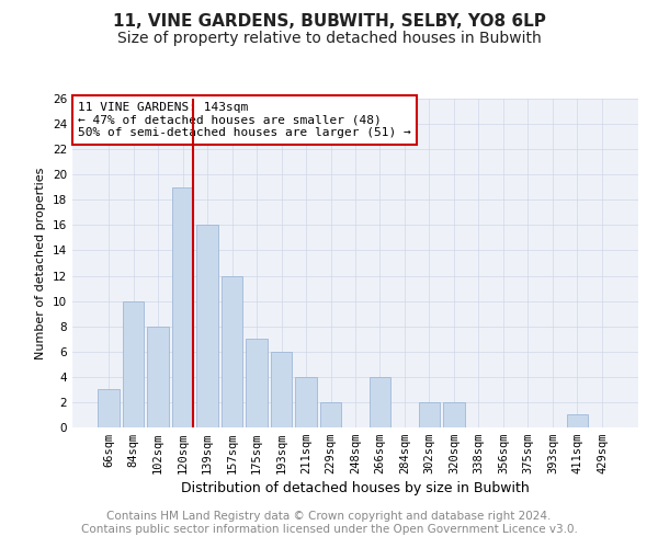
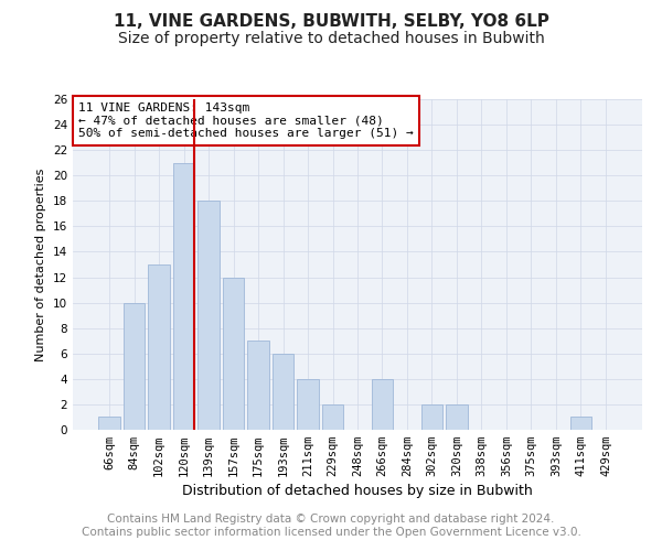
66sqm: 3 -> 1
102sqm: 8 -> 13
120sqm: 19 -> 21
139sqm: 16 -> 18
